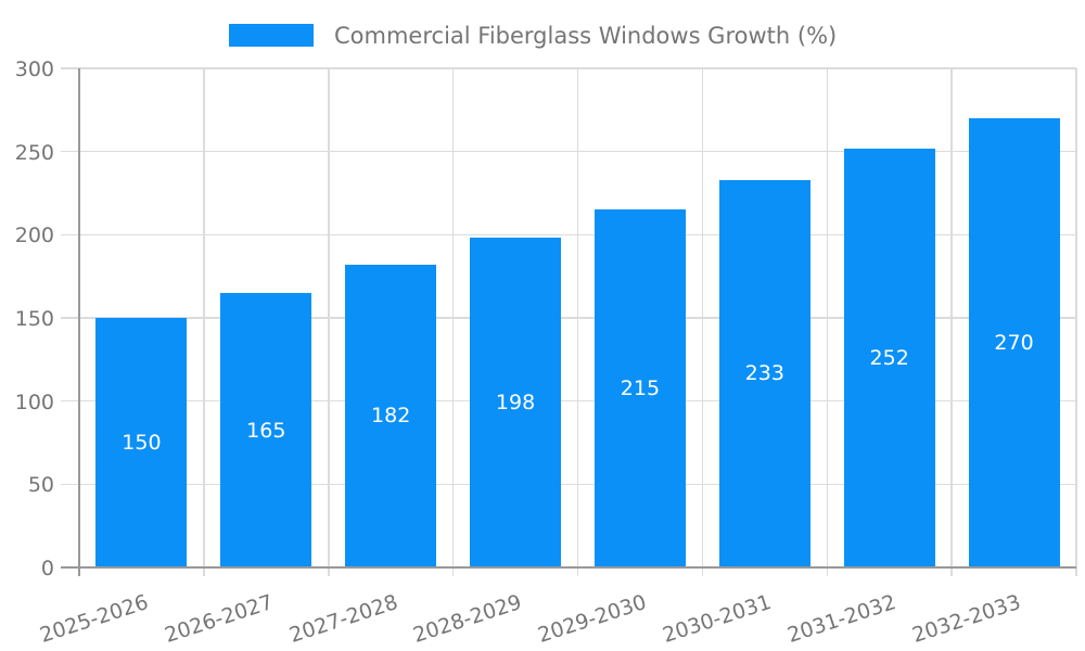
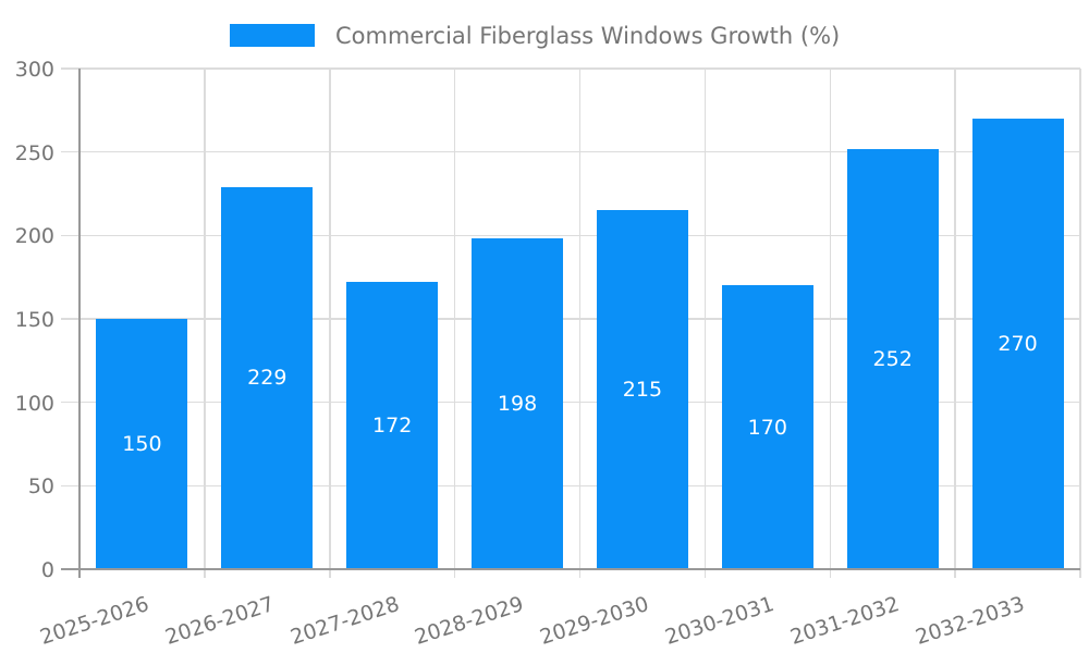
2026-2027: 165 -> 229
2027-2028: 182 -> 172
2030-2031: 233 -> 170
